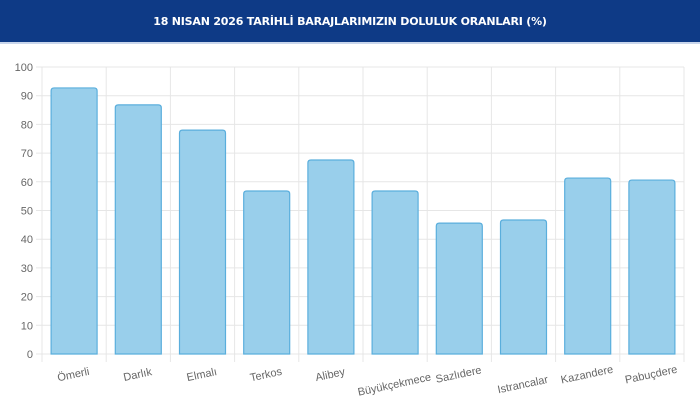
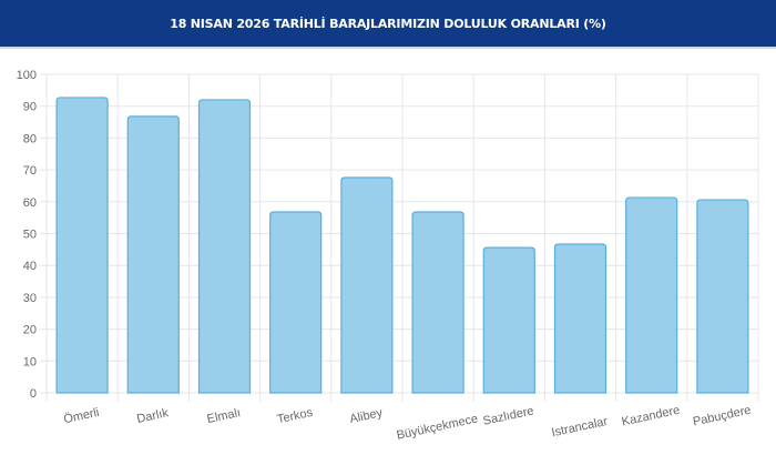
Elmalı: 78 -> 92
